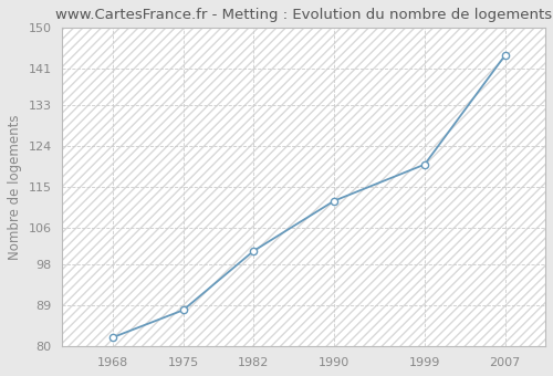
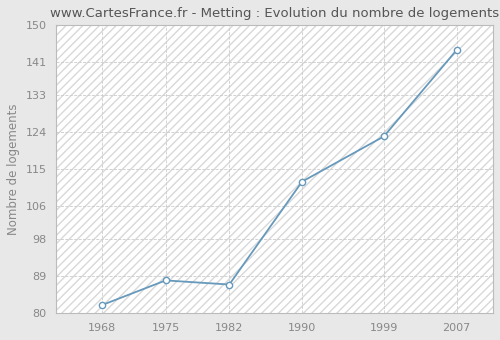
1982: 101 -> 87
1999: 120 -> 123
